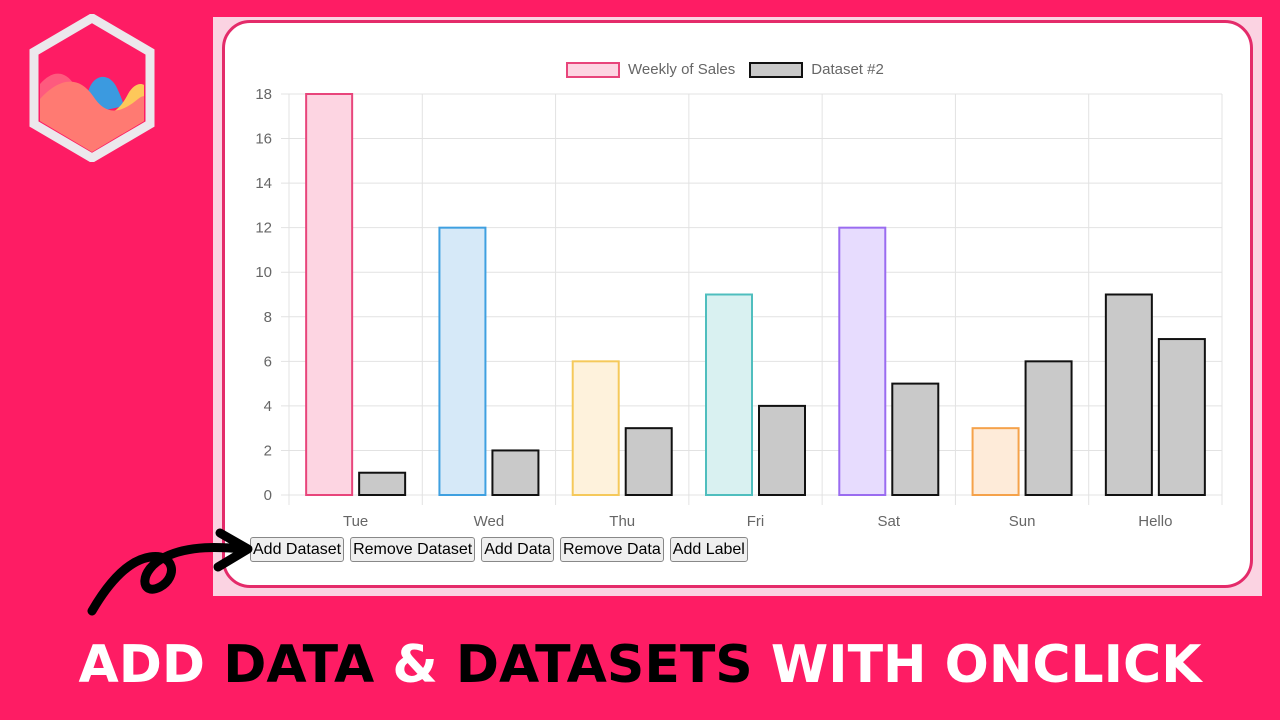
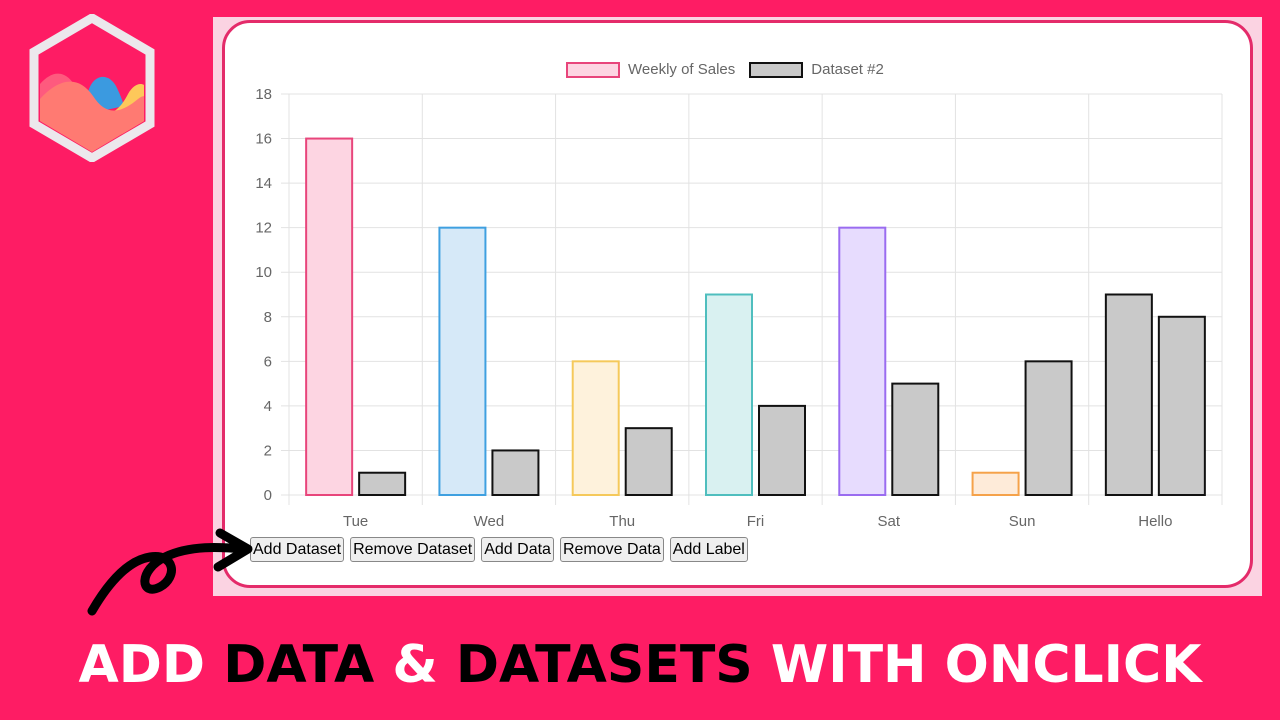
Weekly of Sales/Tue: 18 -> 16
Weekly of Sales/Sun: 3 -> 1
Dataset #2/Hello: 7 -> 8
